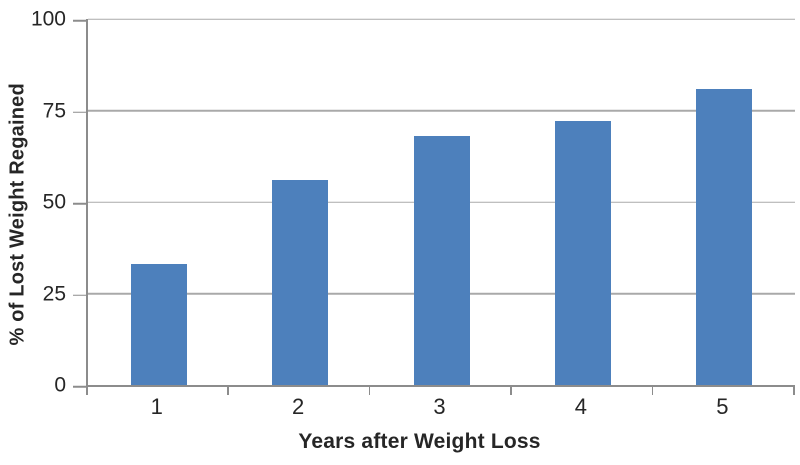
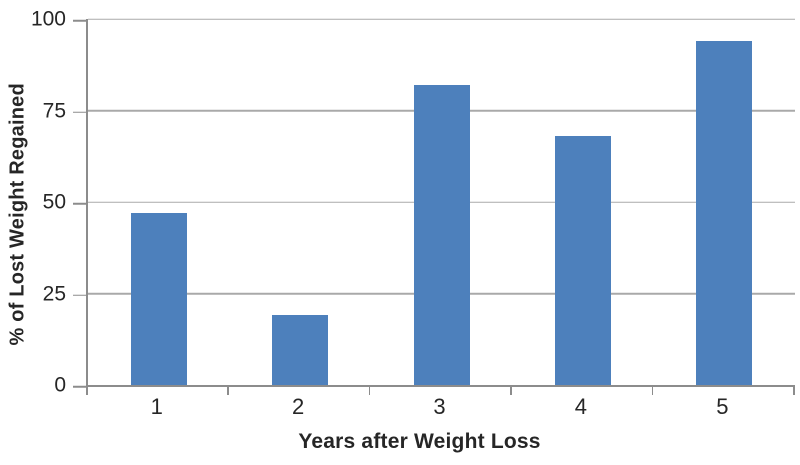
1: 33 -> 47
2: 56 -> 19
3: 68 -> 82
4: 72 -> 68
5: 81 -> 94
